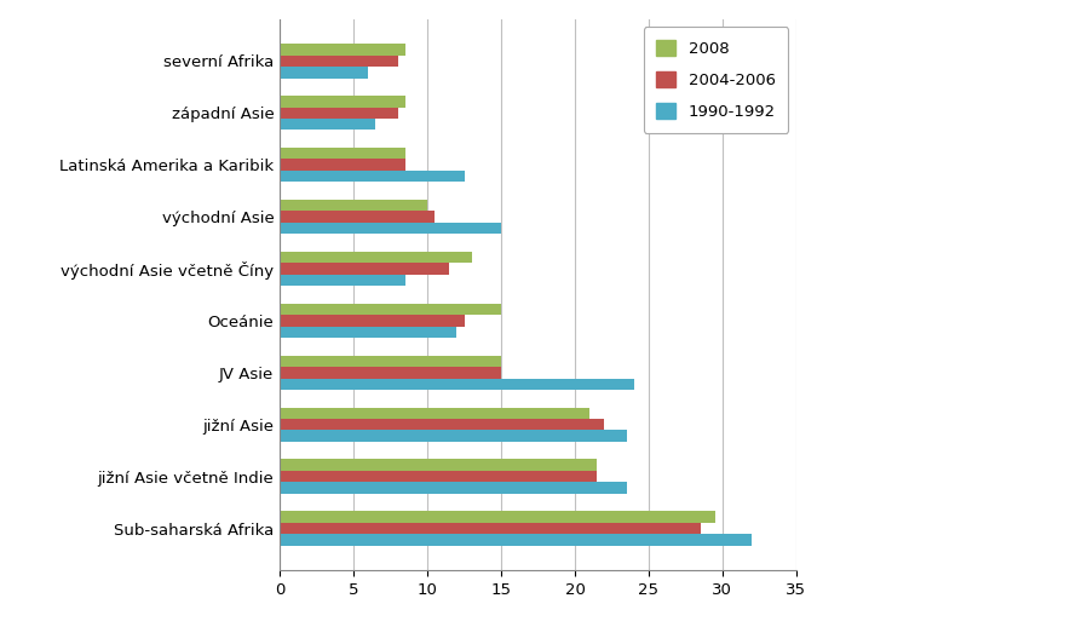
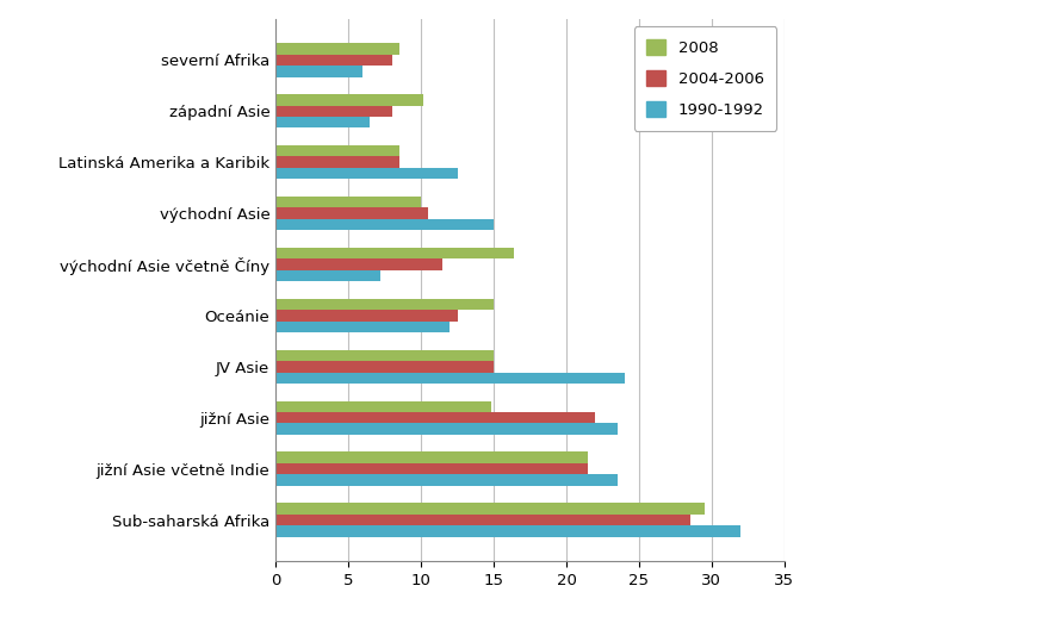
2008/západní Asie: 8.5 -> 10.2
2008/východní Asie včetně Číny: 13.0 -> 16.4
1990-1992/východní Asie včetně Číny: 8.5 -> 7.2
2008/jižní Asie: 21.0 -> 14.8
